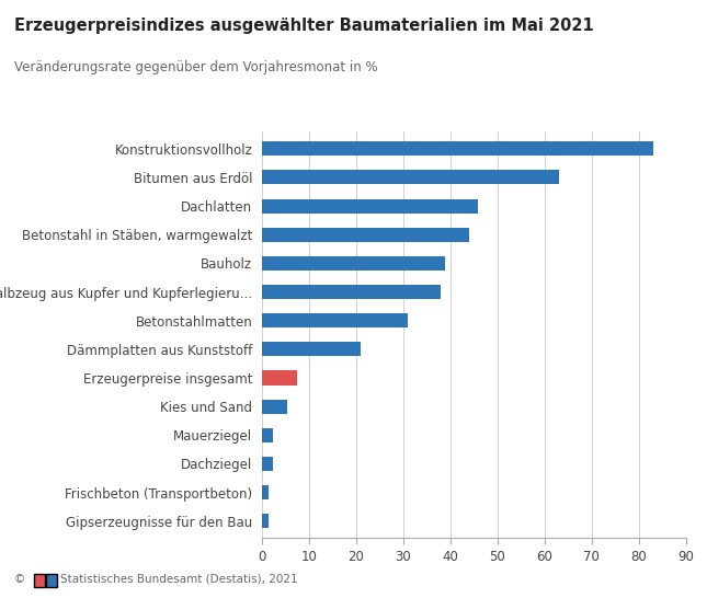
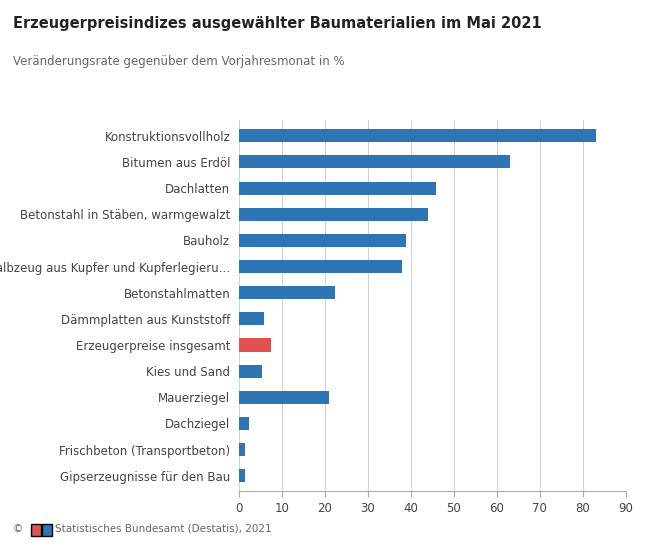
Betonstahlmatten: 31.0 -> 22.5
Dämmplatten aus Kunststoff: 21.0 -> 6.0
Mauerziegel: 2.5 -> 21.0
